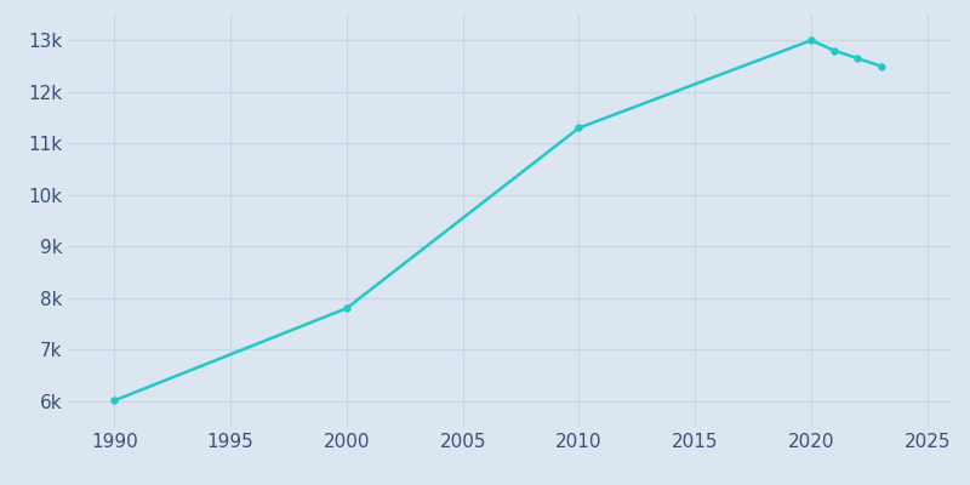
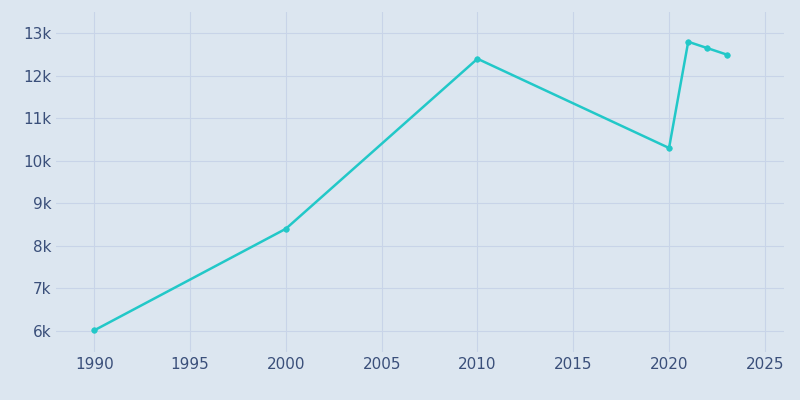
2000: 7.80k -> 8.40k
2010: 11.30k -> 12.40k
2020: 13.00k -> 10.30k
